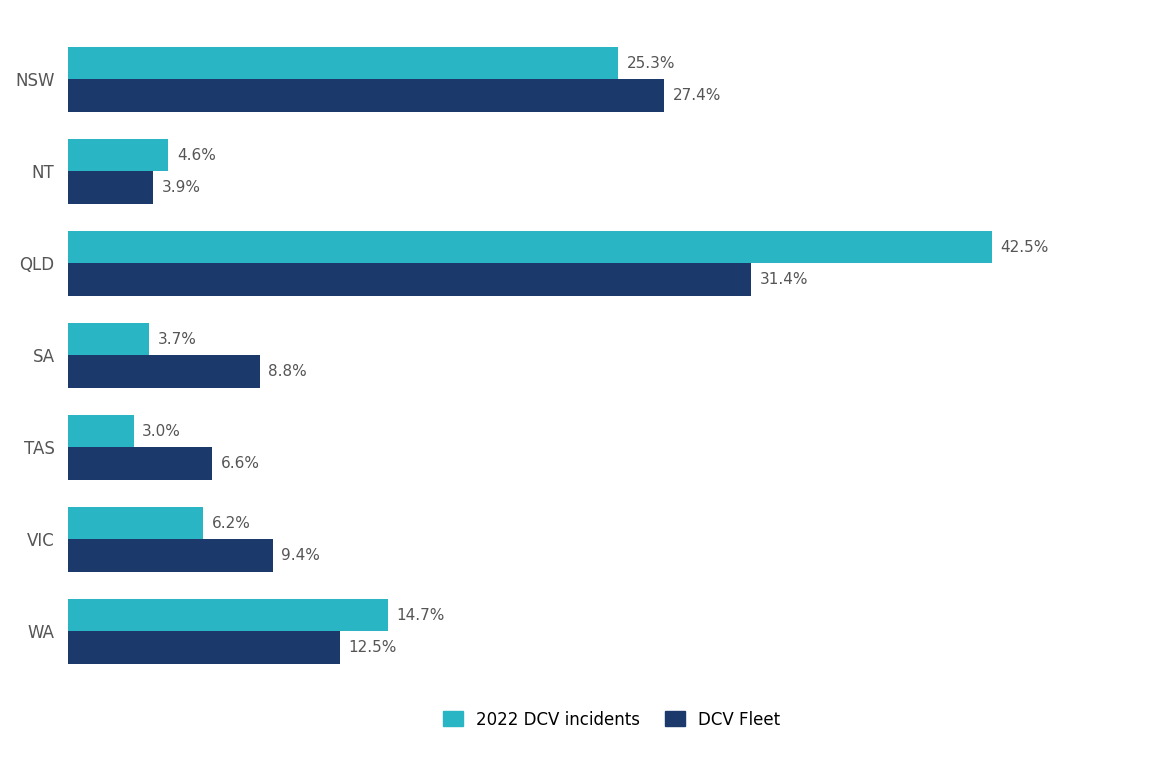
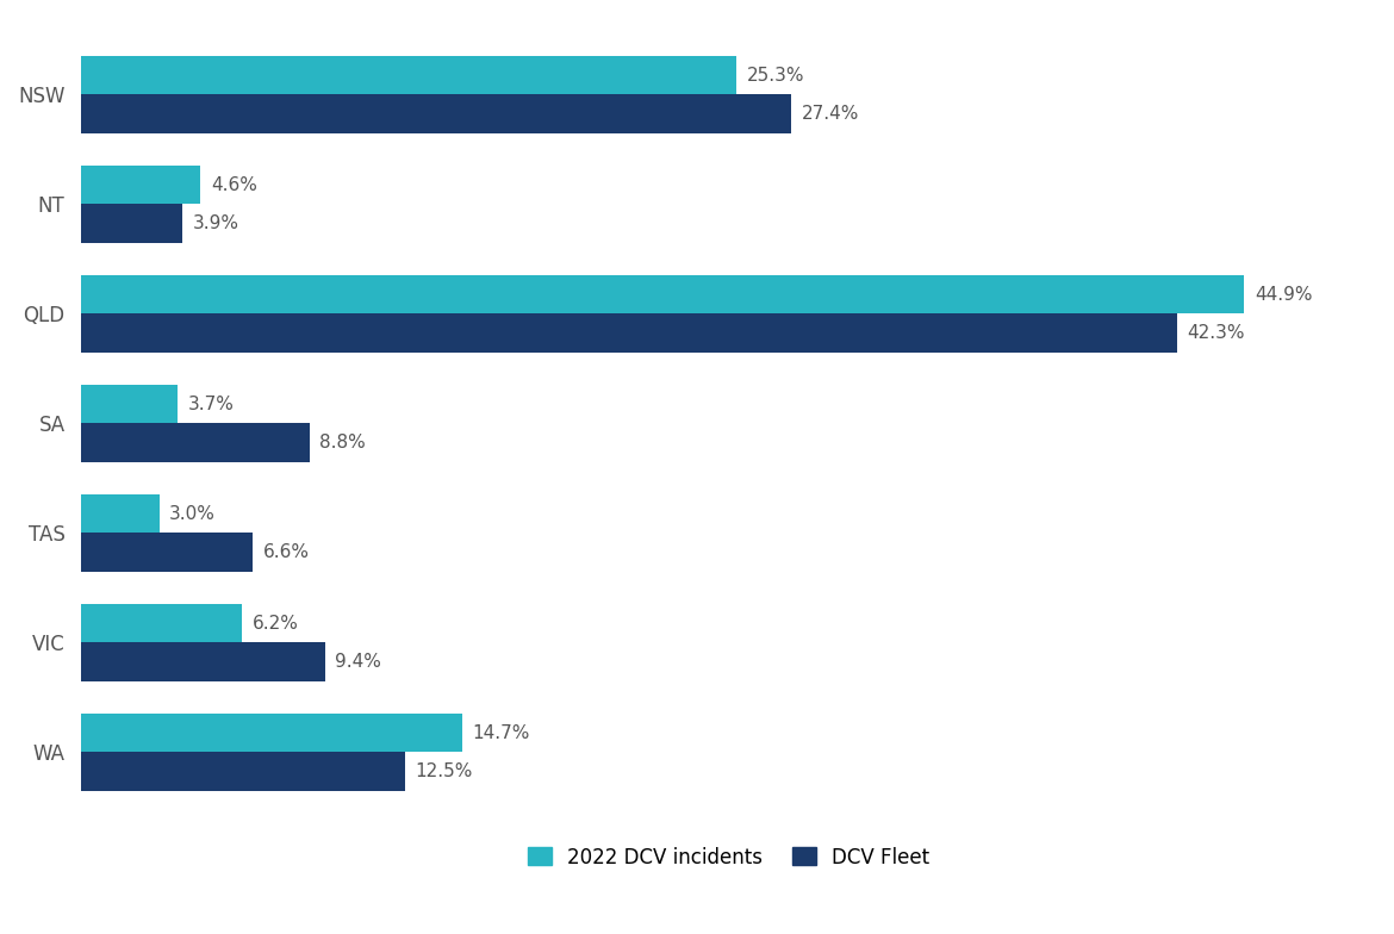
2022 DCV incidents/QLD: 42.5% -> 44.9%
DCV Fleet/QLD: 31.4% -> 42.3%
